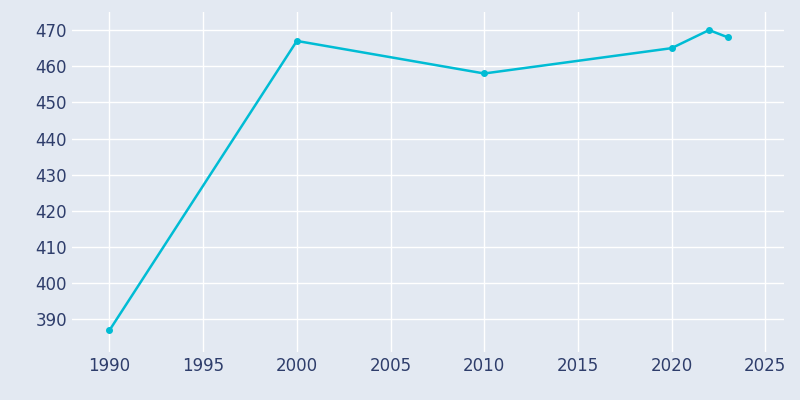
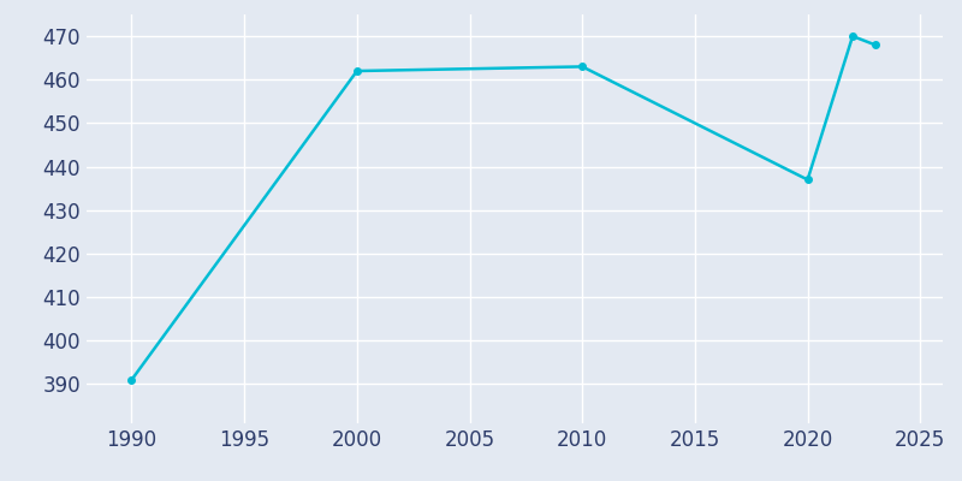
1990: 387 -> 391
2000: 467 -> 462
2010: 458 -> 463
2020: 465 -> 437
